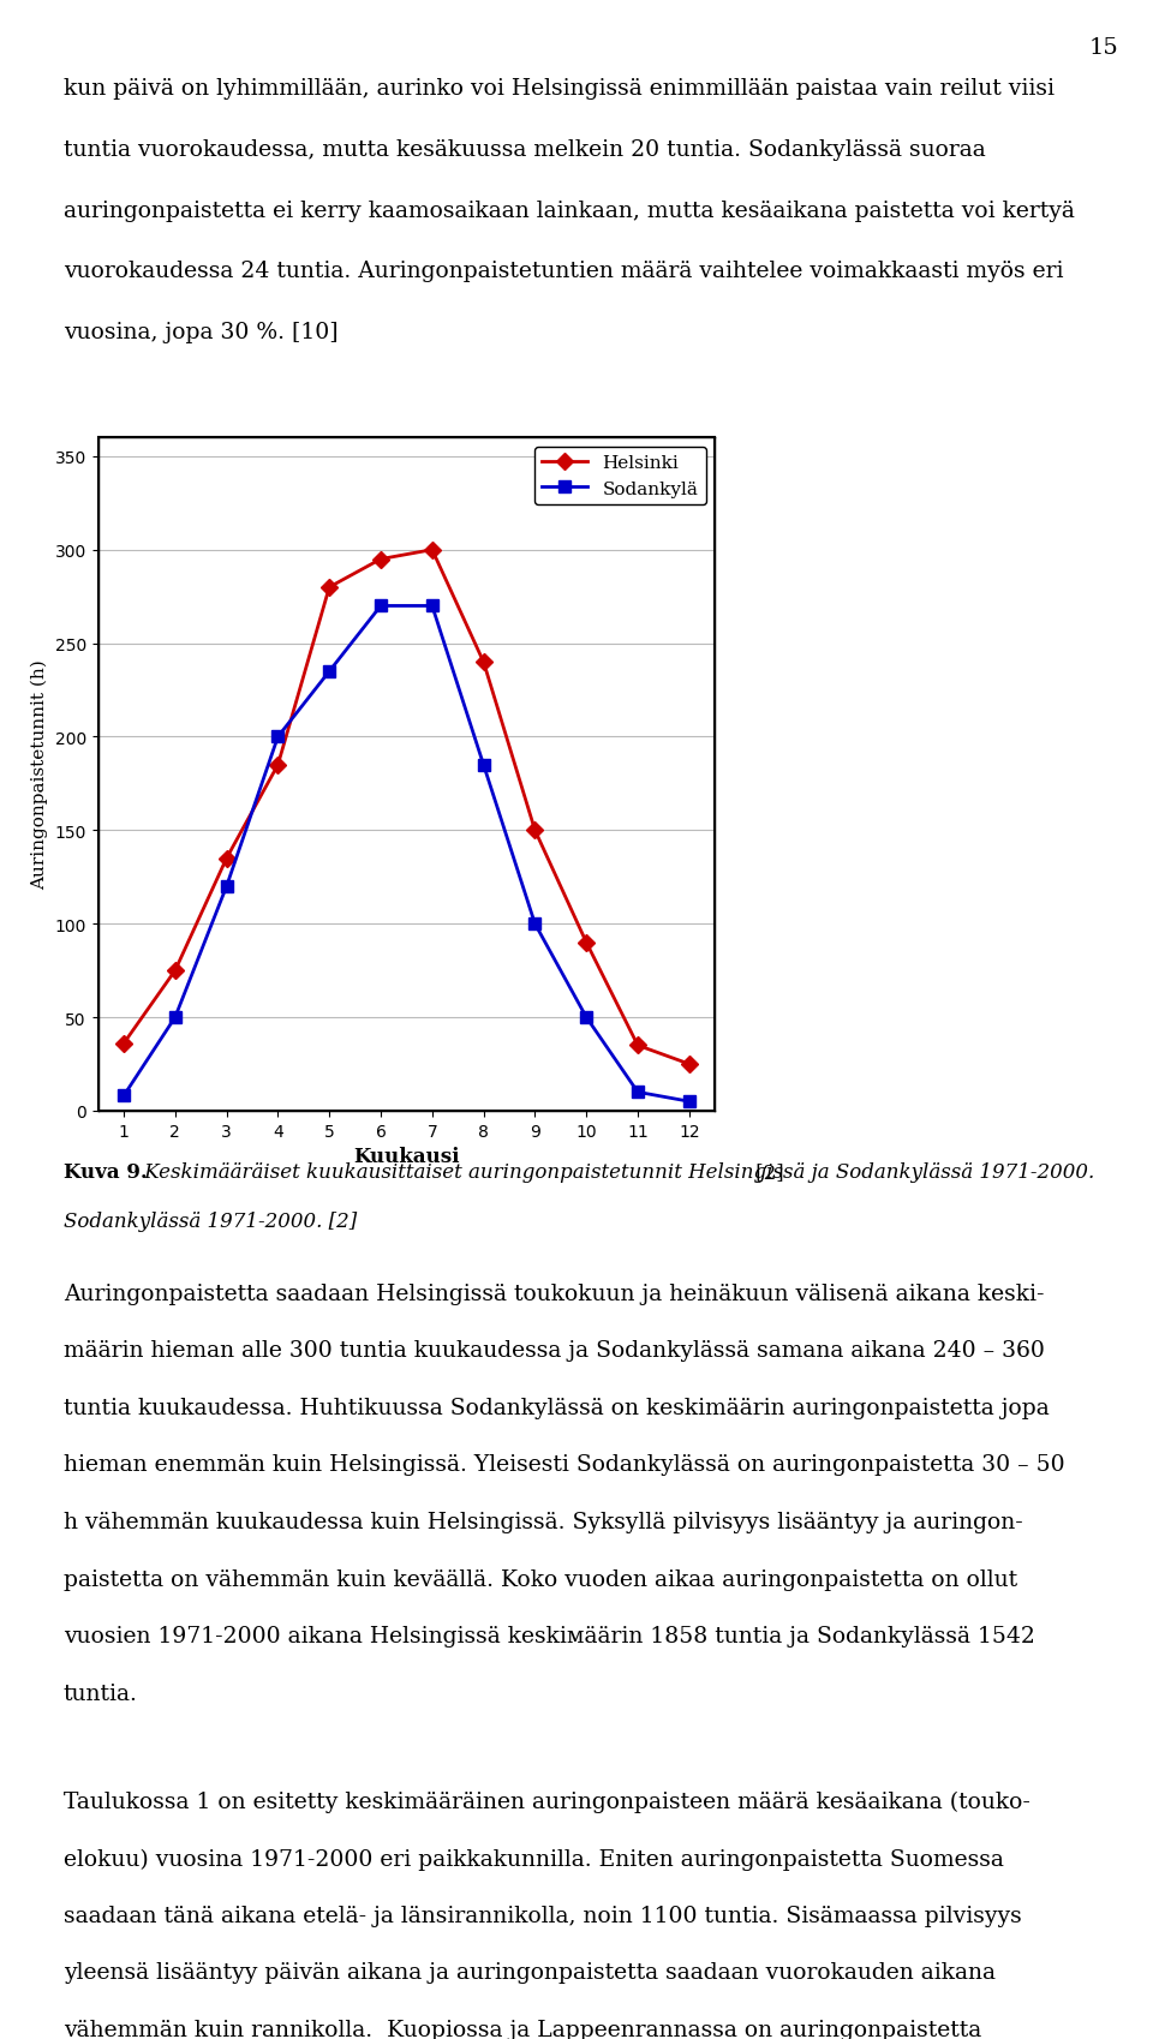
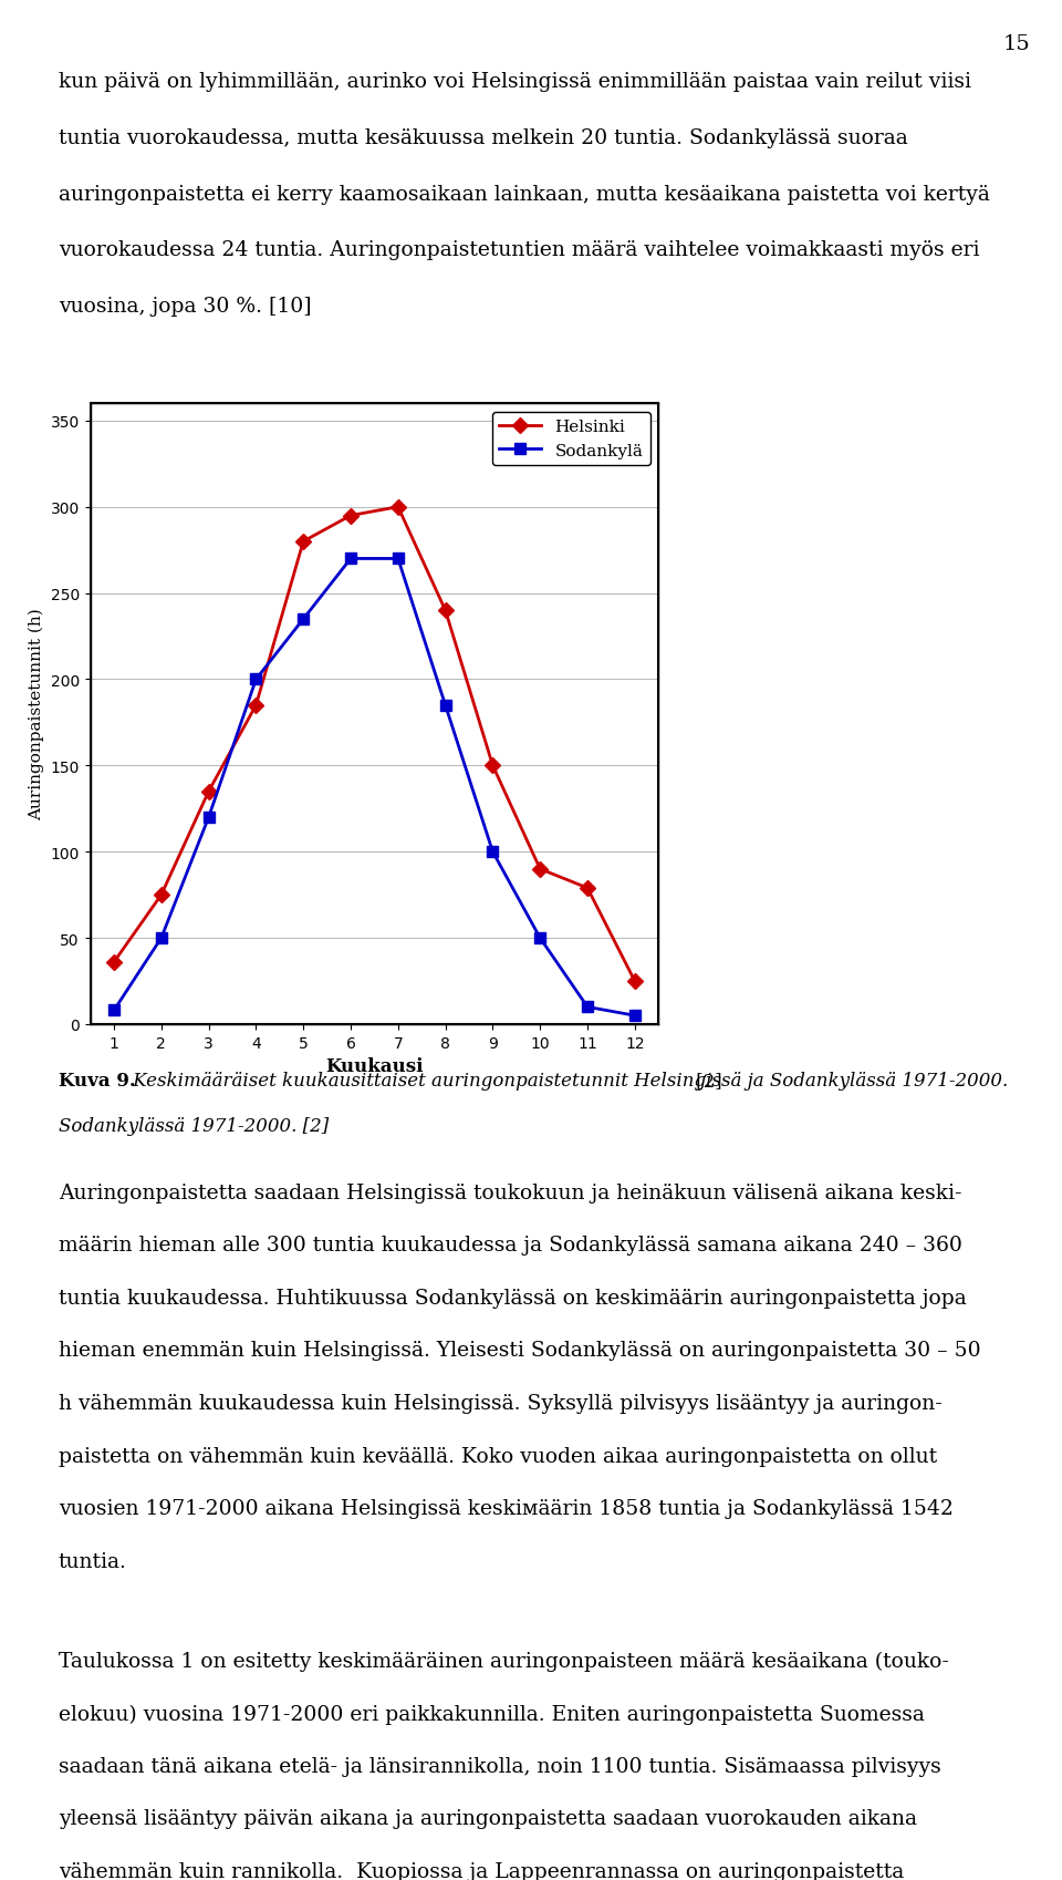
Helsinki/11: 35 -> 79
